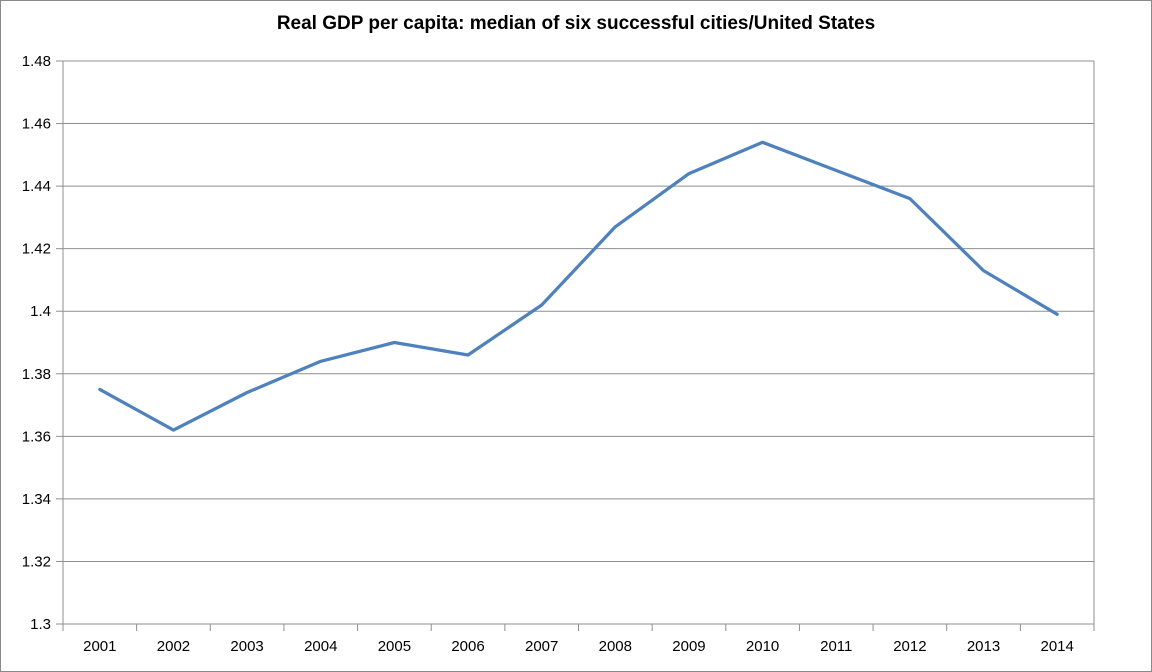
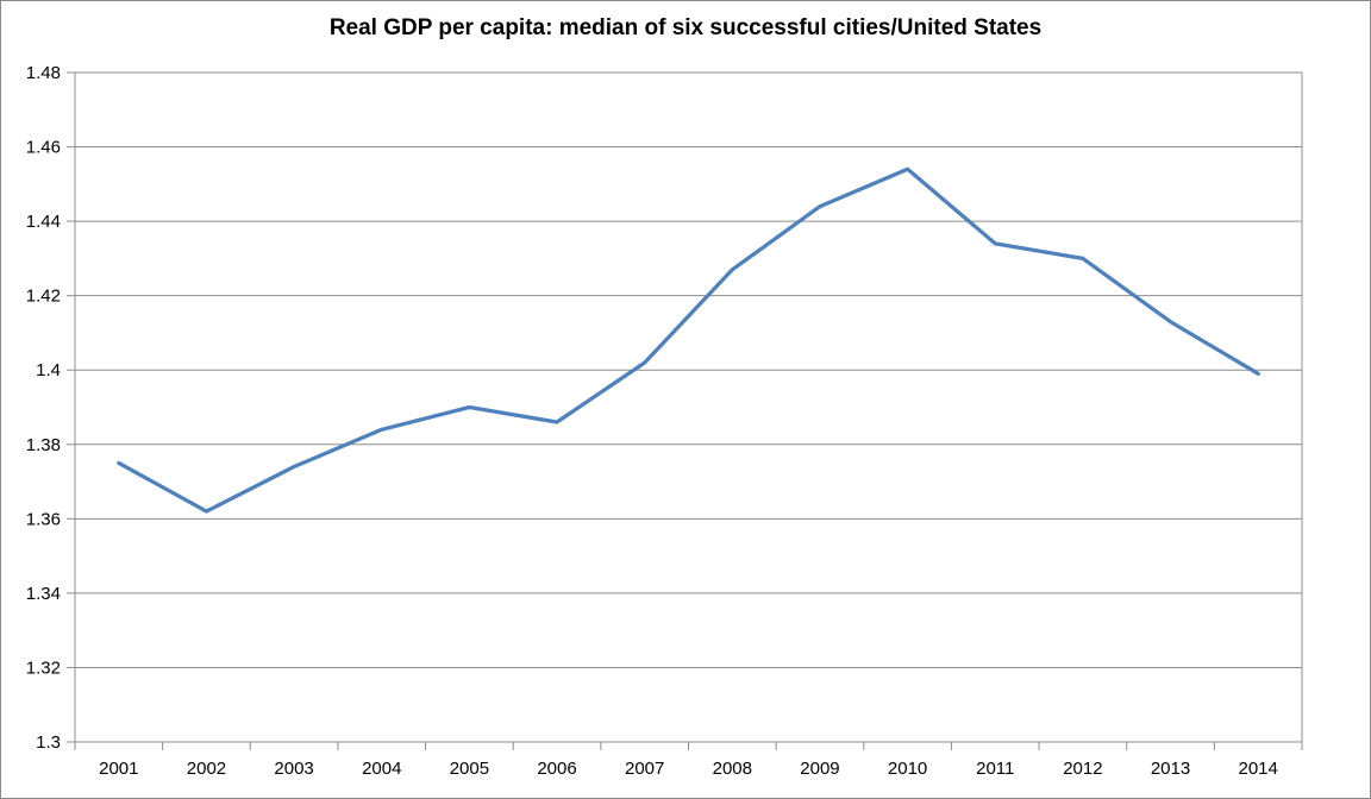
2011: 1.445 -> 1.434
2012: 1.436 -> 1.430
